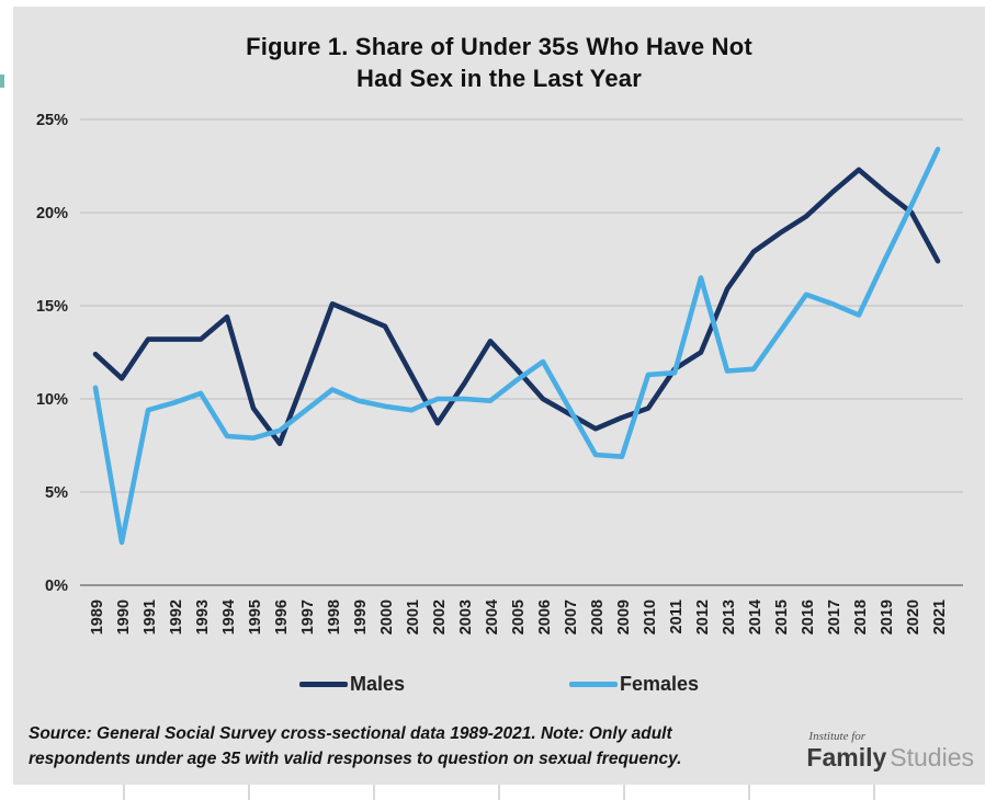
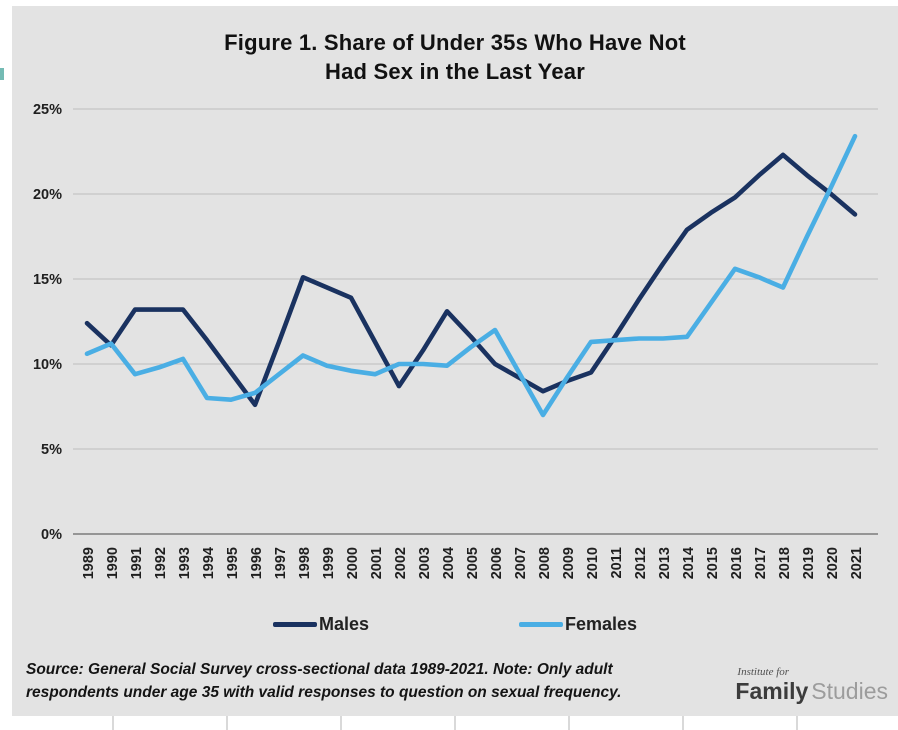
Females/1990: 2.3% -> 11.2%
Males/1994: 14.4% -> 11.4%
Females/2009: 6.9% -> 9.2%
Males/2012: 12.5% -> 13.8%
Females/2012: 16.5% -> 11.5%
Males/2021: 17.4% -> 18.8%
